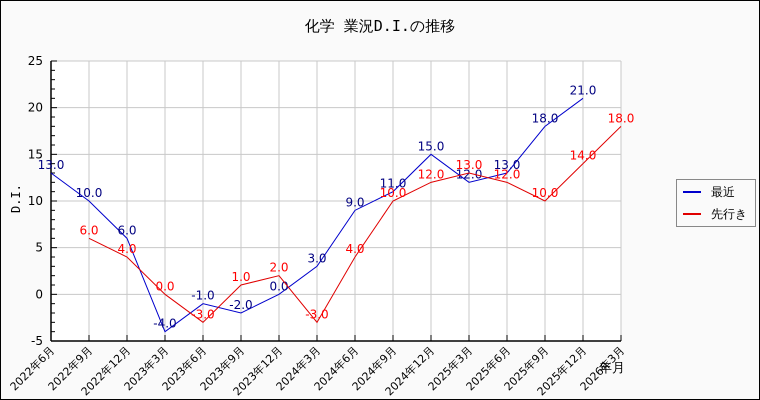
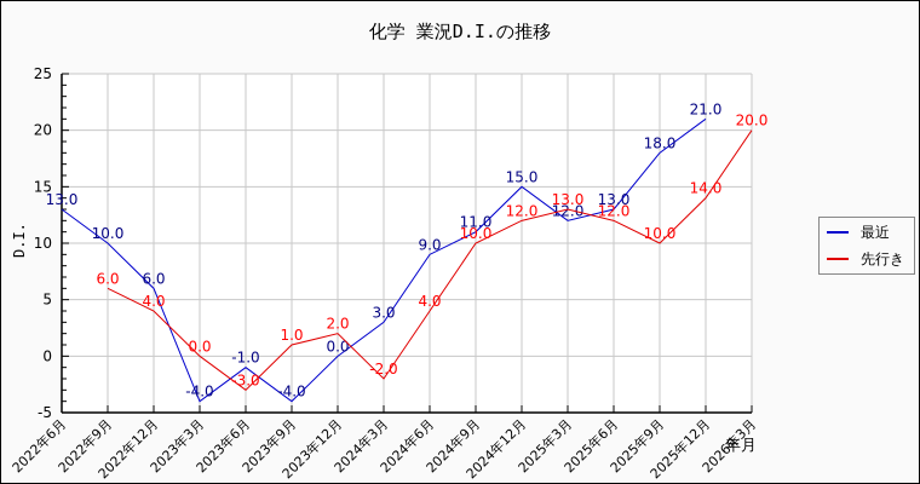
最近/2023年9月: -2.0 -> -4.0
先行き/2024年3月: -3.0 -> -2.0
先行き/2026年3月: 18.0 -> 20.0
